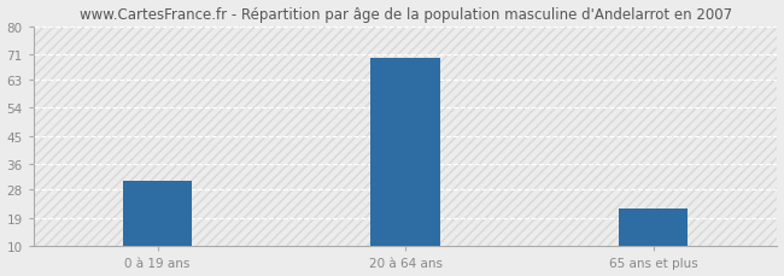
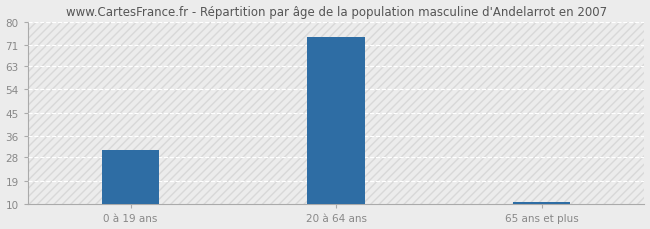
20 à 64 ans: 70 -> 74
65 ans et plus: 22 -> 11
